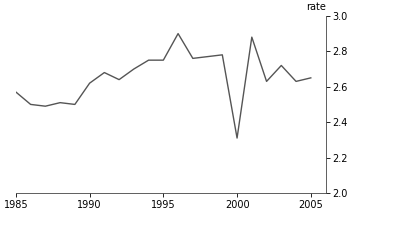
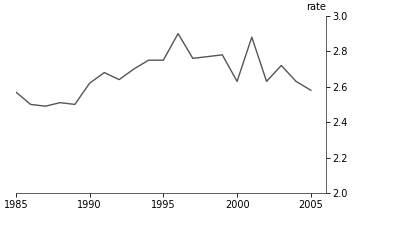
2000: 2.31 -> 2.63
2005: 2.65 -> 2.58
